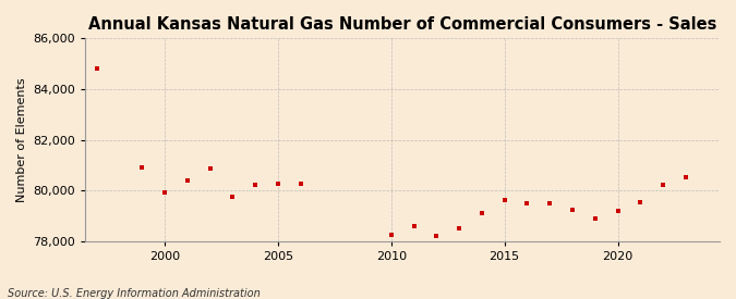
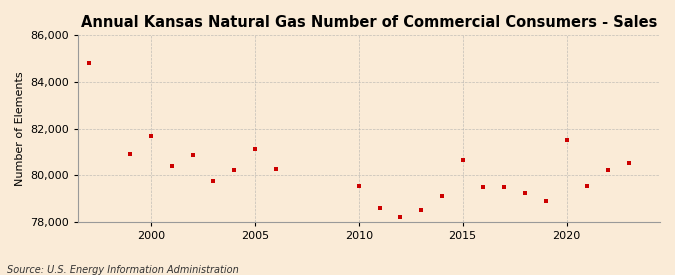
2000: 79,900 -> 81,700
2005: 80,250 -> 81,100
2010: 78,250 -> 79,550
2015: 79,600 -> 80,650
2020: 79,200 -> 81,500
